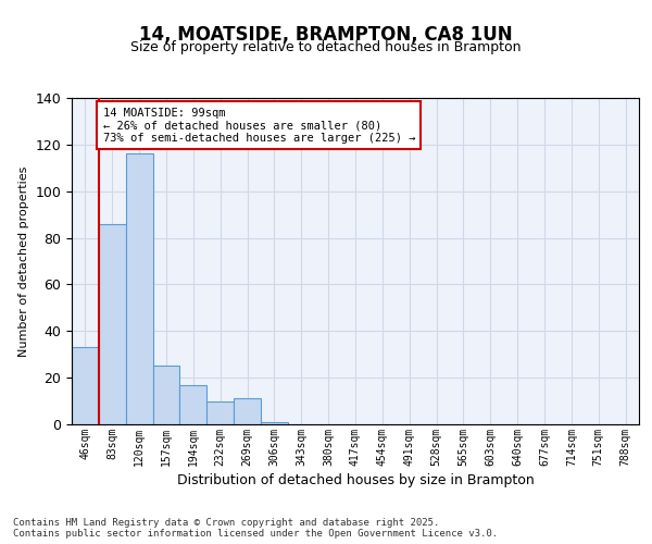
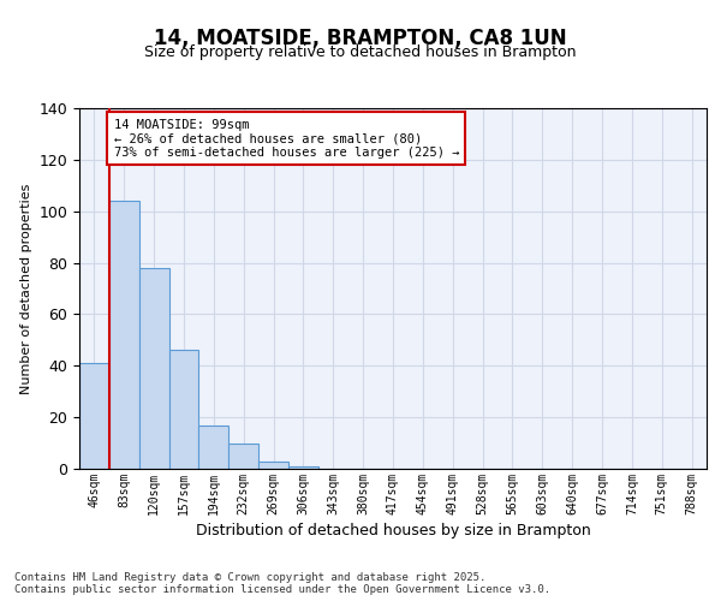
46sqm: 33 -> 41
83sqm: 86 -> 104
120sqm: 116 -> 78
157sqm: 25 -> 46
269sqm: 11 -> 3
